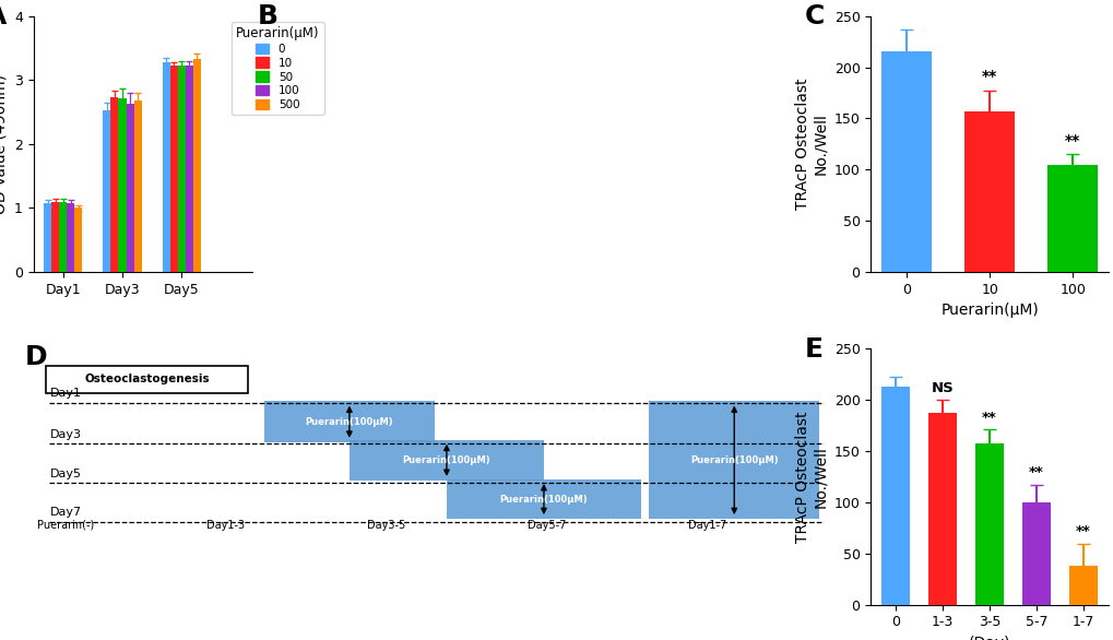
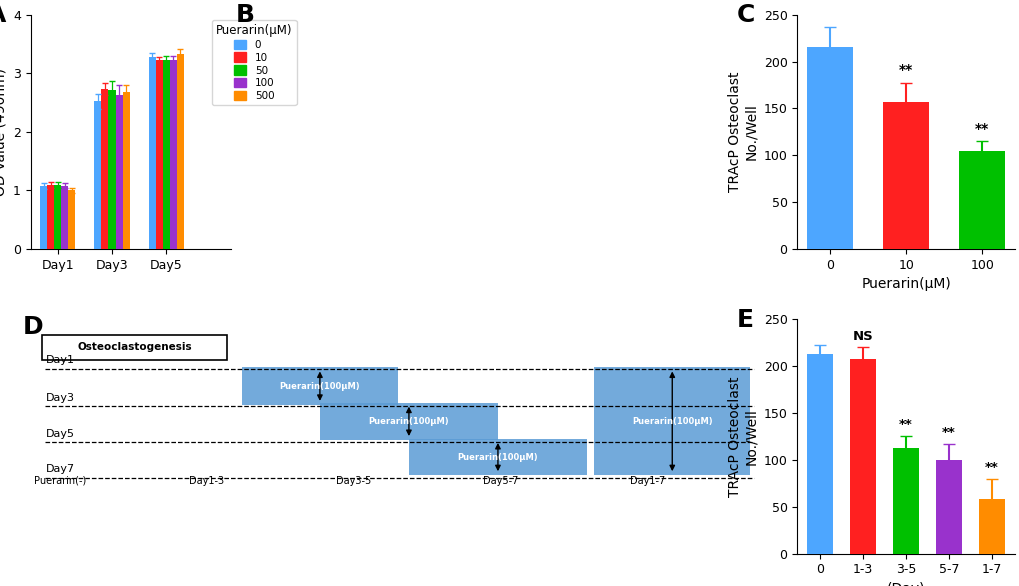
1-3: 188 -> 208
3-5: 158 -> 113
1-7: 38 -> 58
